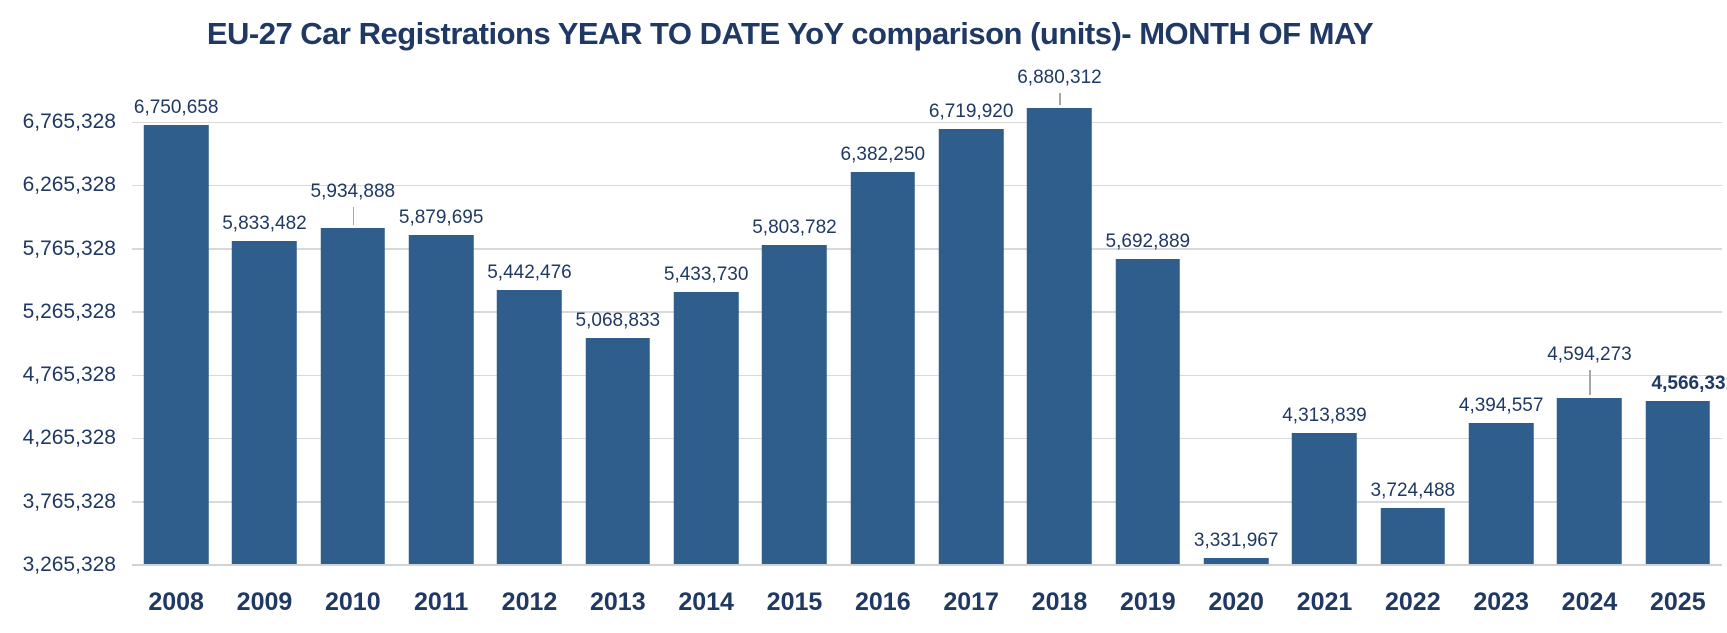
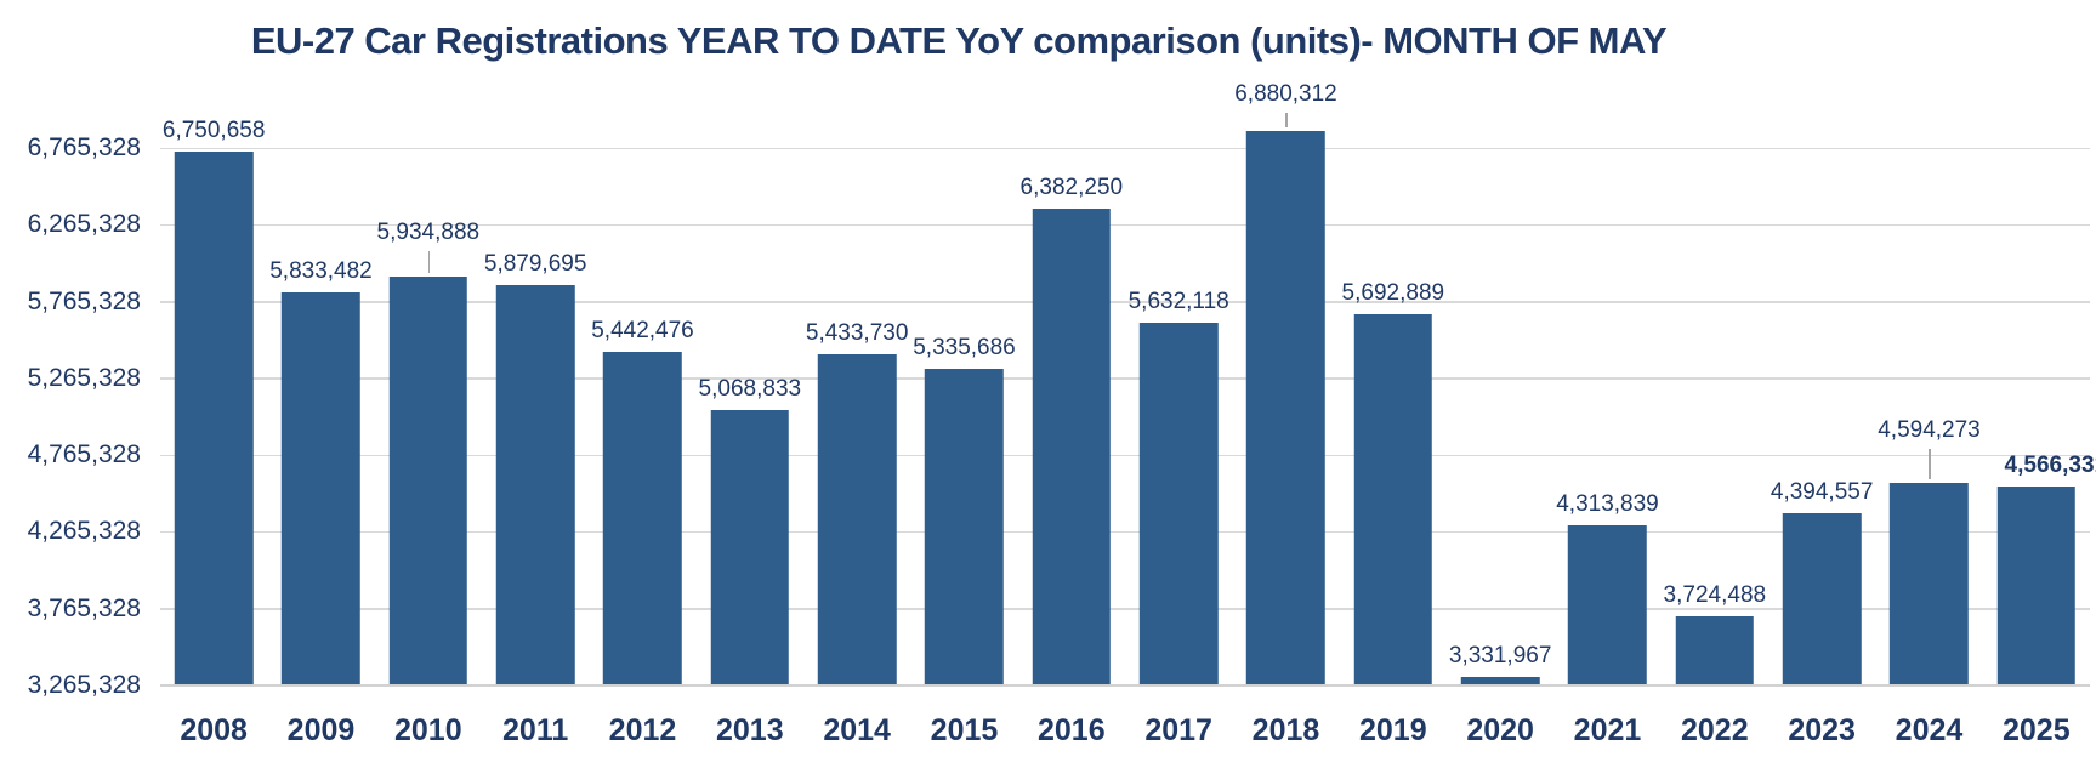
2015: 5,803,782 -> 5,335,686
2017: 6,719,920 -> 5,632,118
